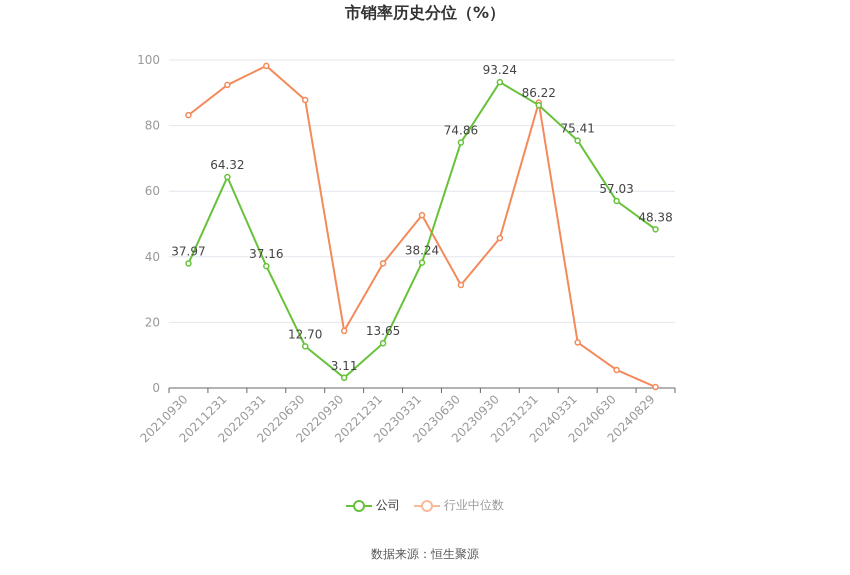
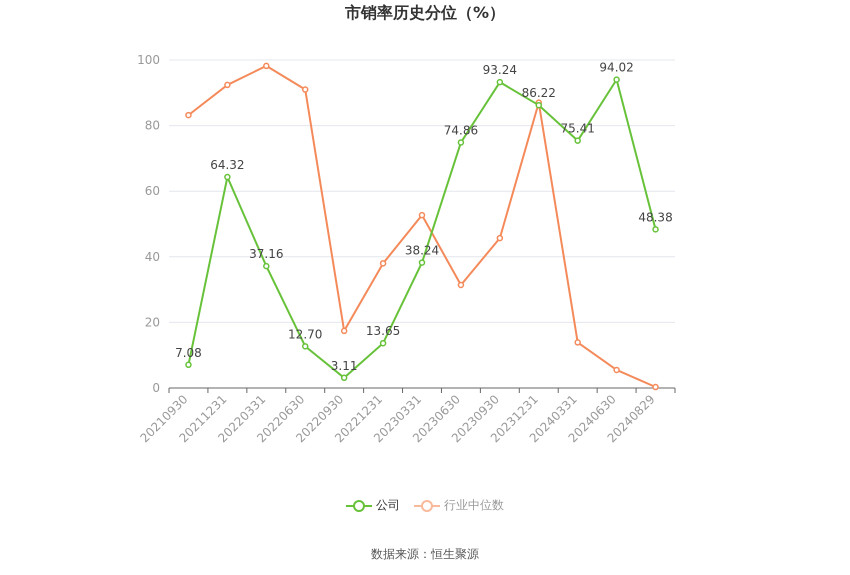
公司/20210930: 37.97 -> 7.08
行业中位数/20220630: 88 -> 91
公司/20240630: 57.03 -> 94.02
